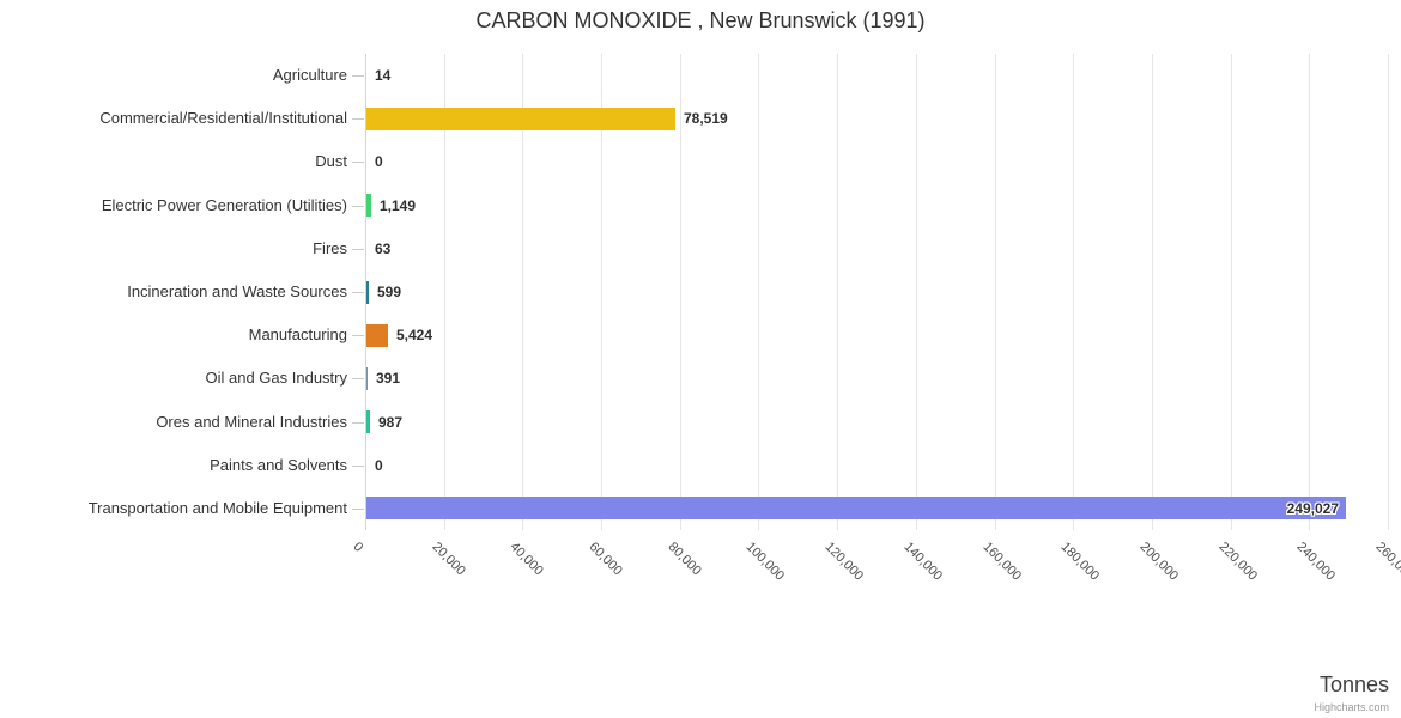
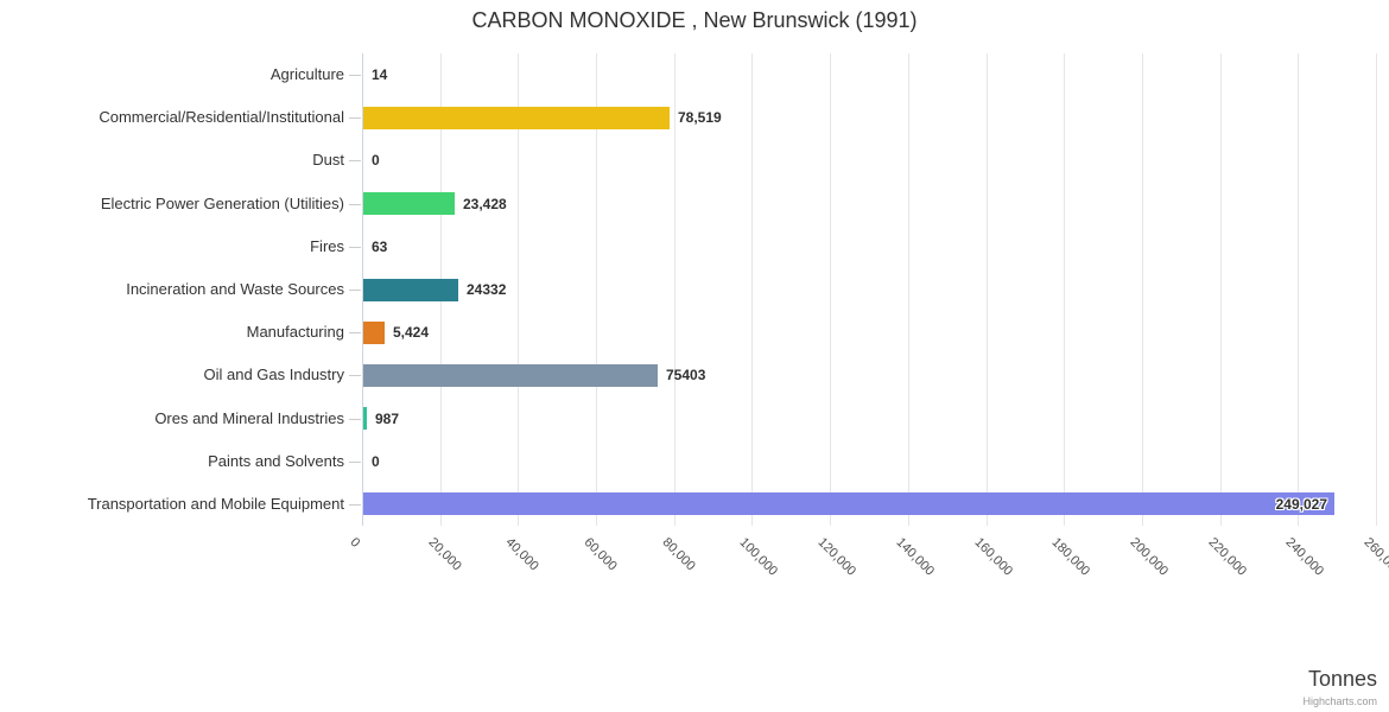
Electric Power Generation (Utilities): 1,149 -> 23,428
Incineration and Waste Sources: 599 -> 24332
Oil and Gas Industry: 391 -> 75403
